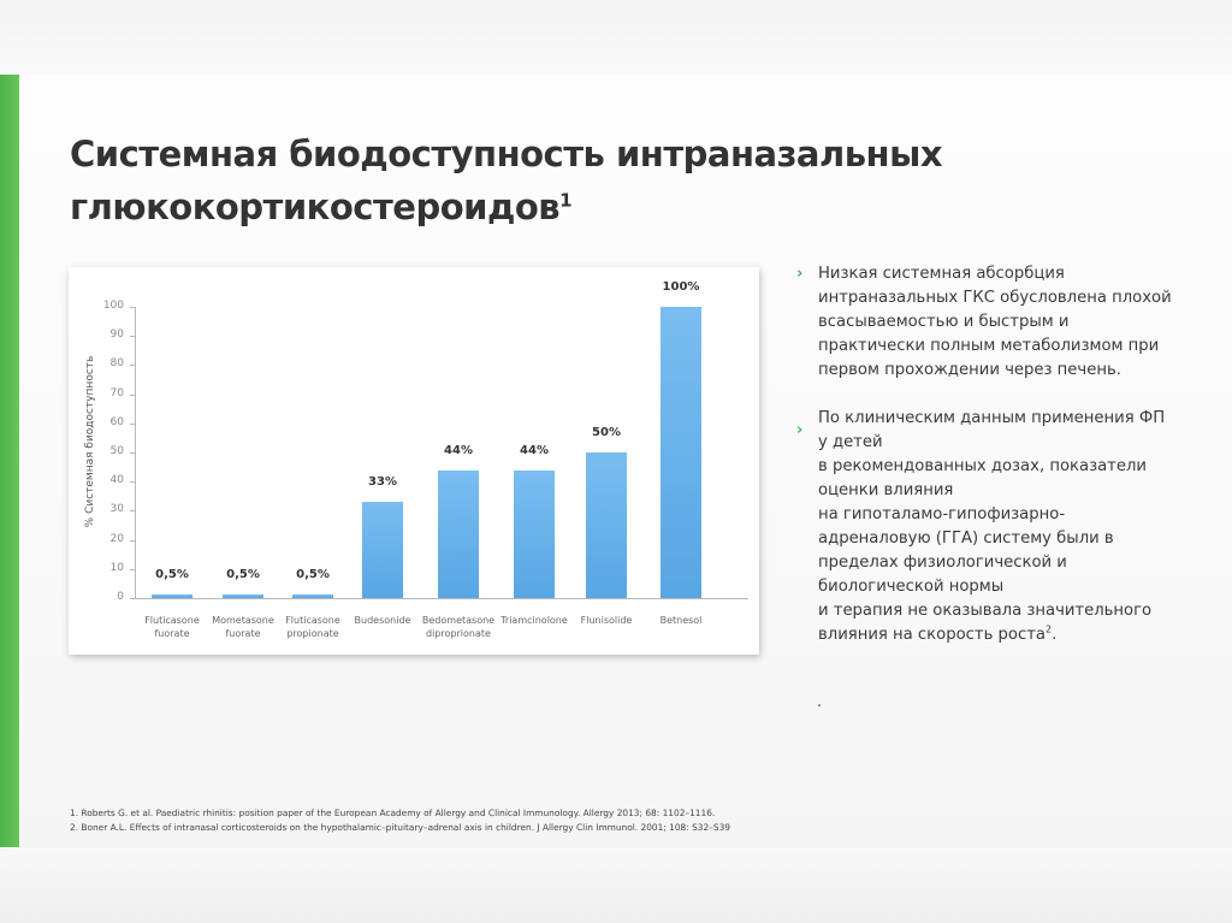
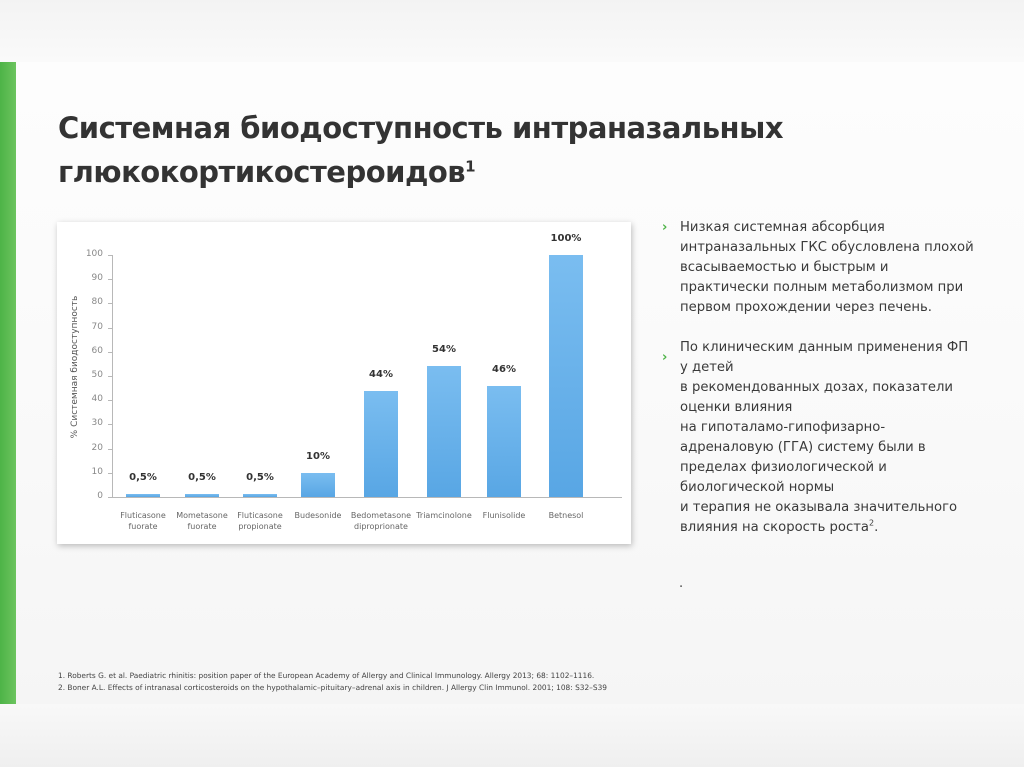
Budesonide: 33% -> 10%
Triamcinolone: 44% -> 54%
Flunisolide: 50% -> 46%
